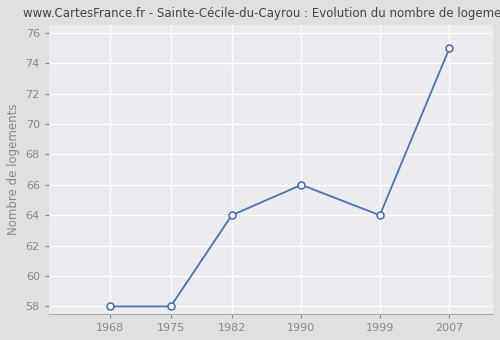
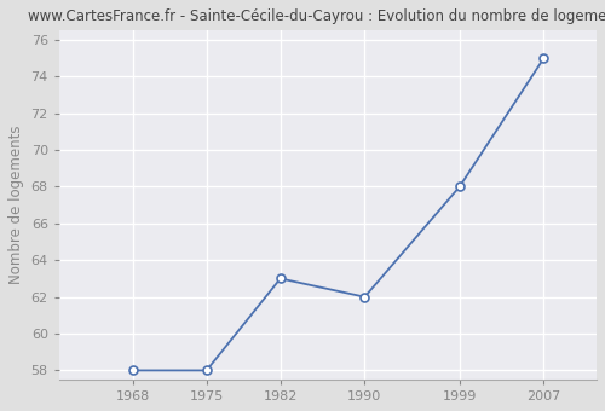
1982: 64 -> 63
1990: 66 -> 62
1999: 64 -> 68
